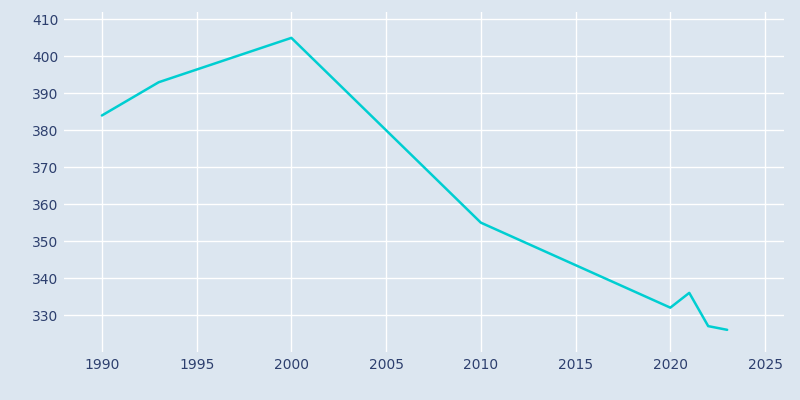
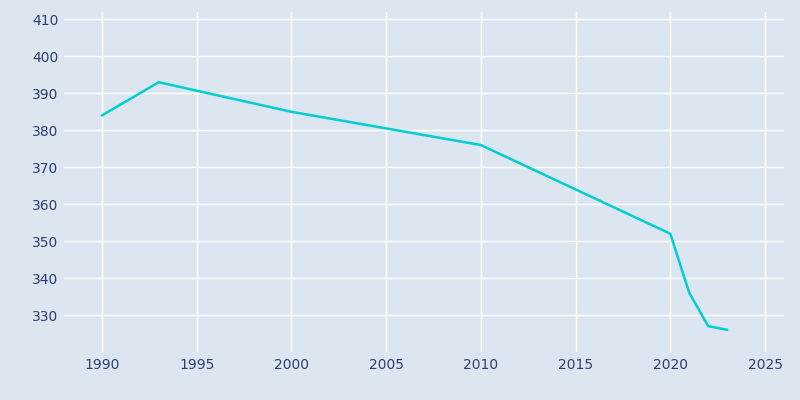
2000: 405 -> 385
2010: 355 -> 376
2020: 332 -> 352
